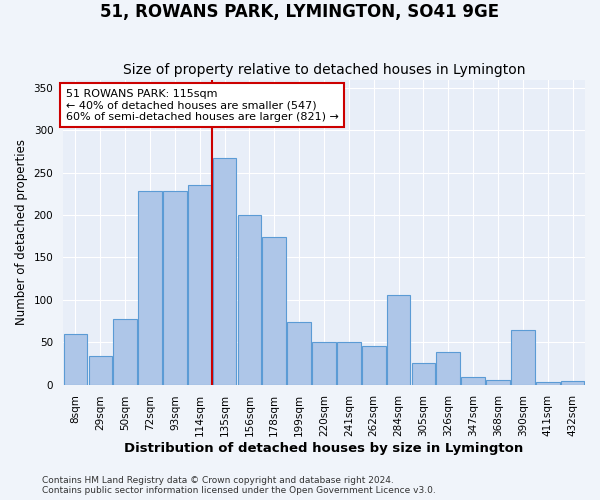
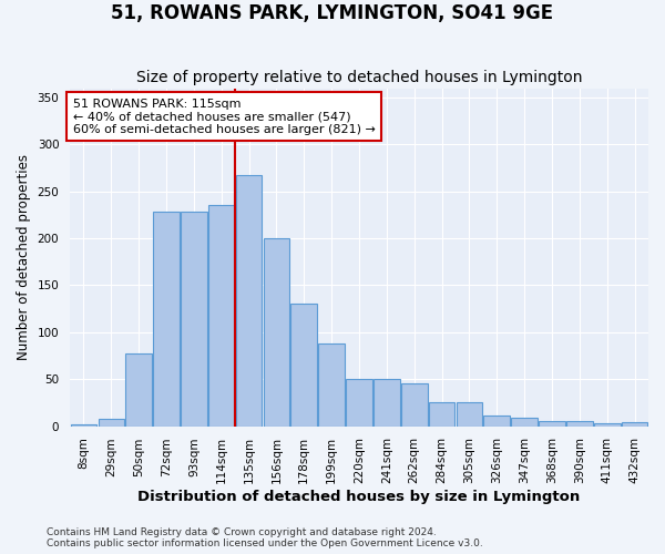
8sqm: 60 -> 2
29sqm: 34 -> 8
178sqm: 174 -> 130
199sqm: 74 -> 88
284sqm: 106 -> 25
326sqm: 38 -> 11
390sqm: 64 -> 6
